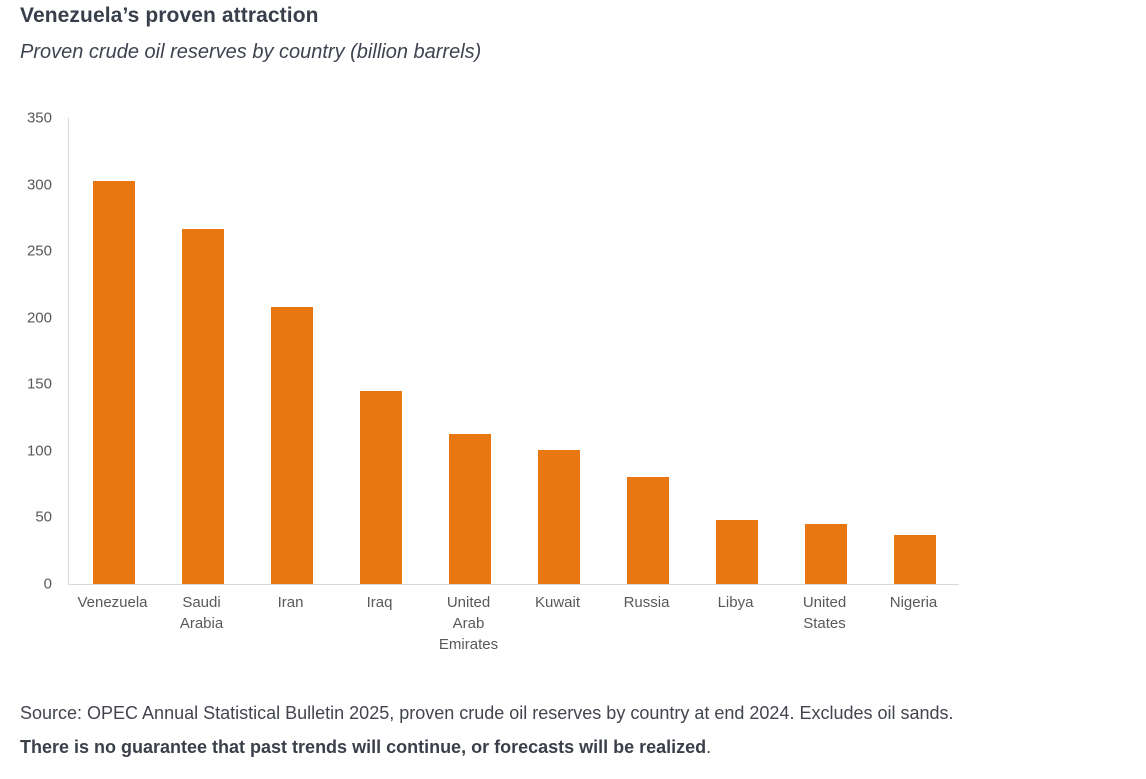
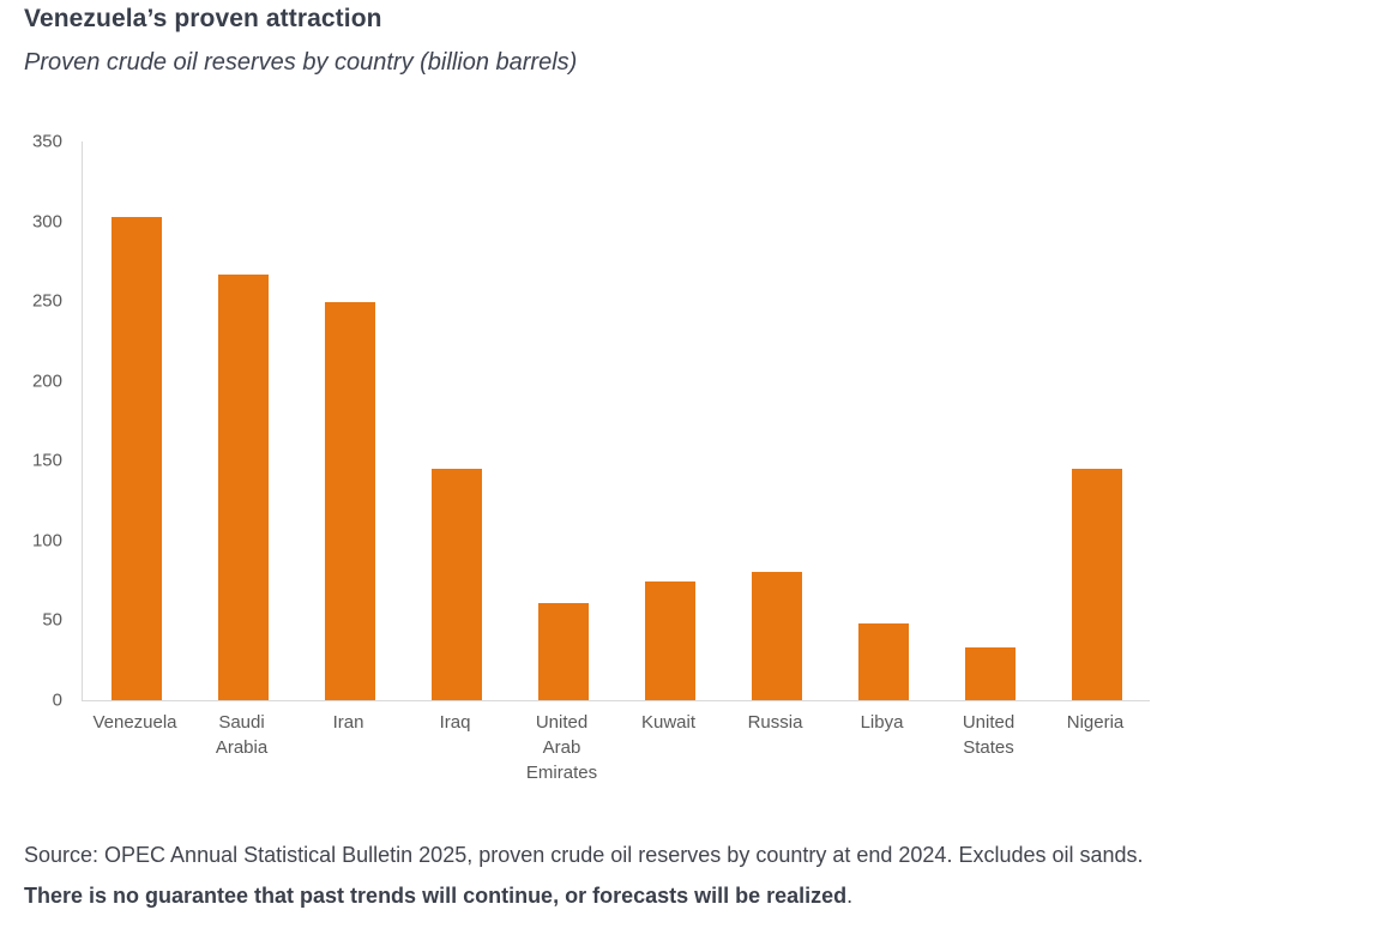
Iran: 208 -> 249
United Arab Emirates: 113 -> 61
Kuwait: 101 -> 74
United States: 45 -> 33
Nigeria: 37 -> 145
